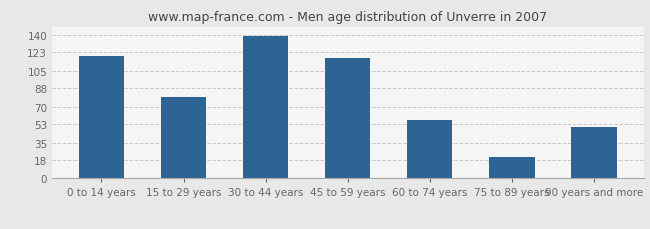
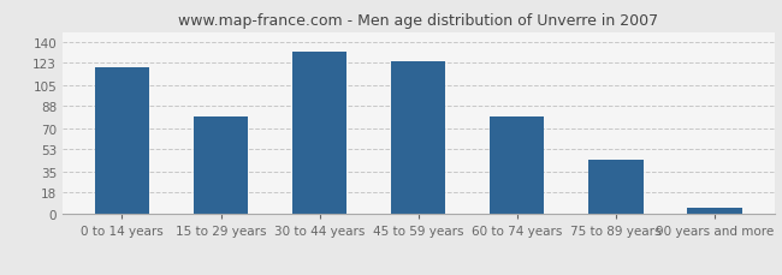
30 to 44 years: 139 -> 132
45 to 59 years: 117 -> 124
60 to 74 years: 57 -> 79
75 to 89 years: 21 -> 44
90 years and more: 50 -> 5
